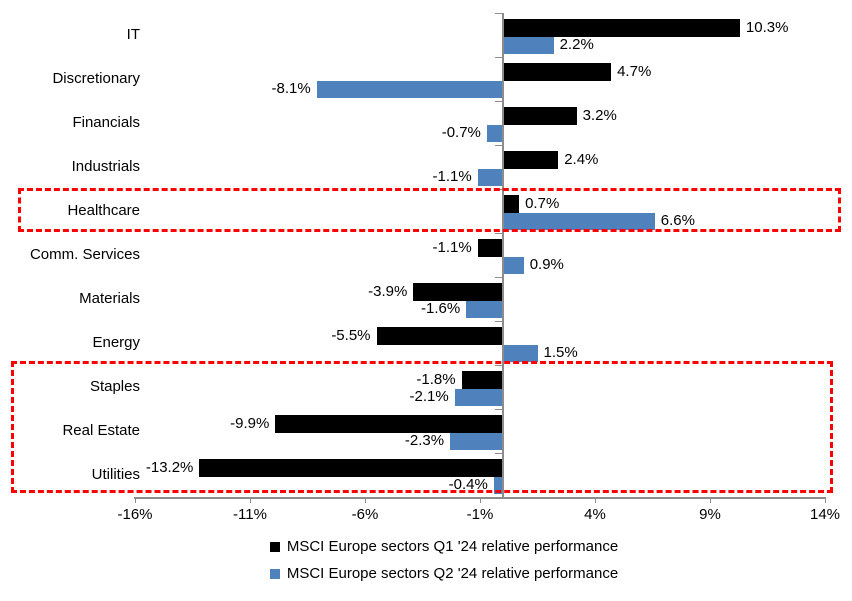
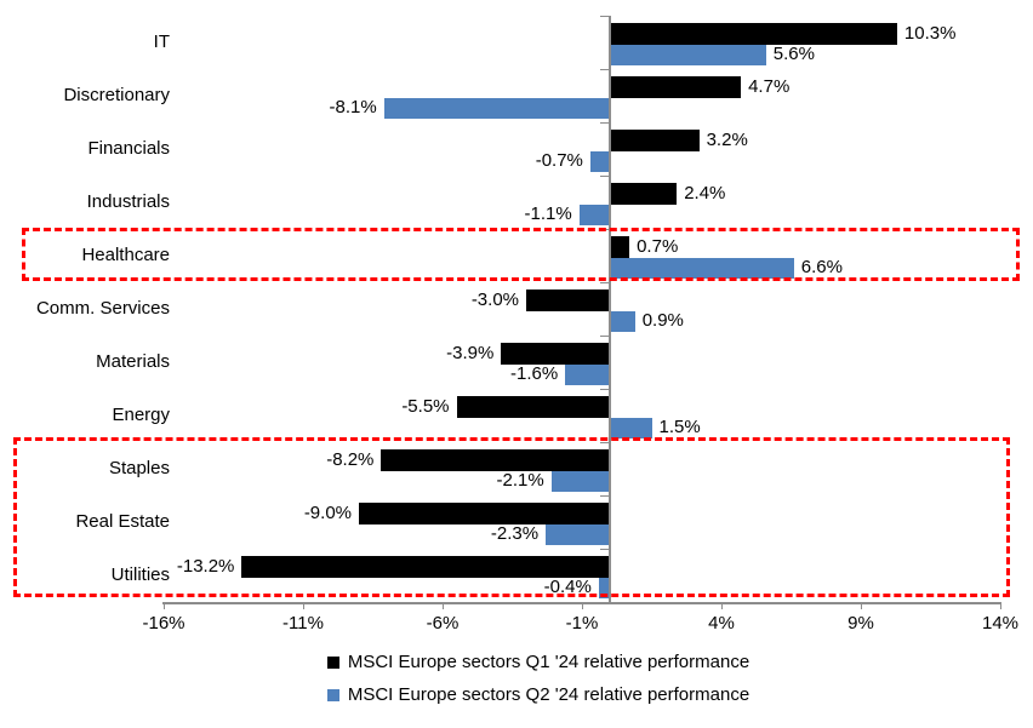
MSCI Europe sectors Q2 '24 relative performance/IT: 2.2% -> 5.6%
MSCI Europe sectors Q1 '24 relative performance/Comm. Services: -1.1% -> -3.0%
MSCI Europe sectors Q1 '24 relative performance/Staples: -1.8% -> -8.2%
MSCI Europe sectors Q1 '24 relative performance/Real Estate: -9.9% -> -9.0%
